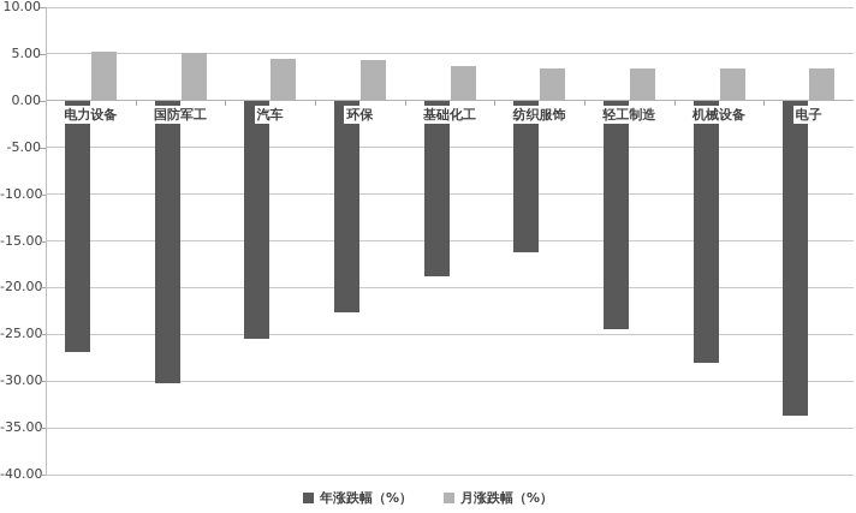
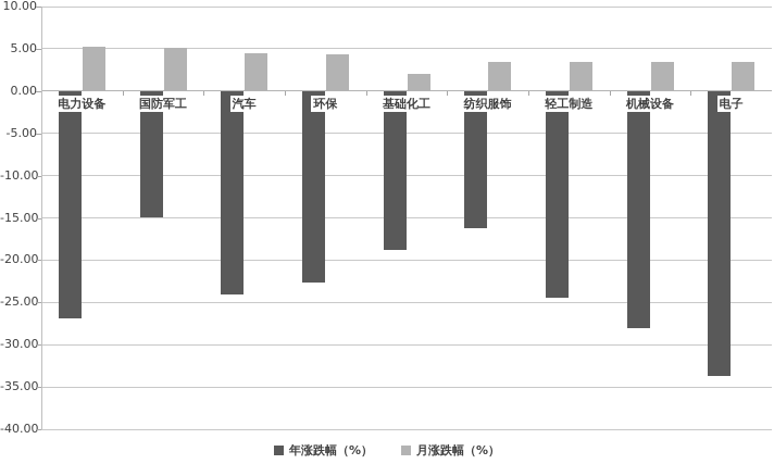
年涨跌幅（%）/国防军工: -30 -> -15
年涨跌幅（%）/汽车: -26 -> -24
月涨跌幅（%）/基础化工: 4 -> 2
